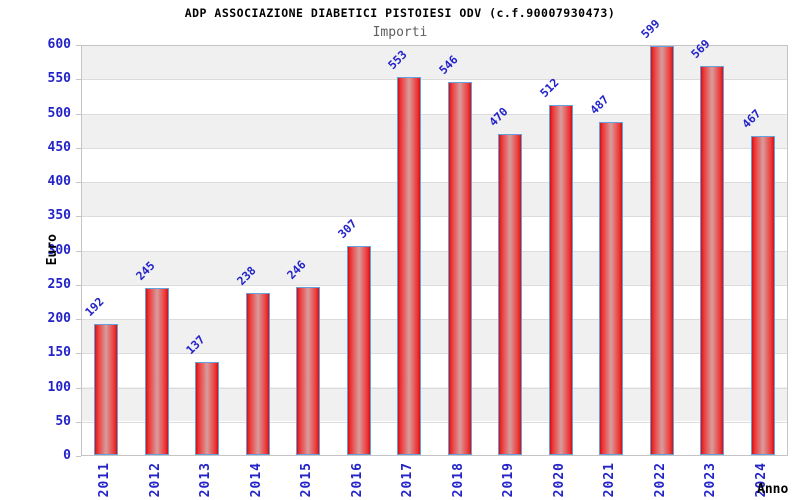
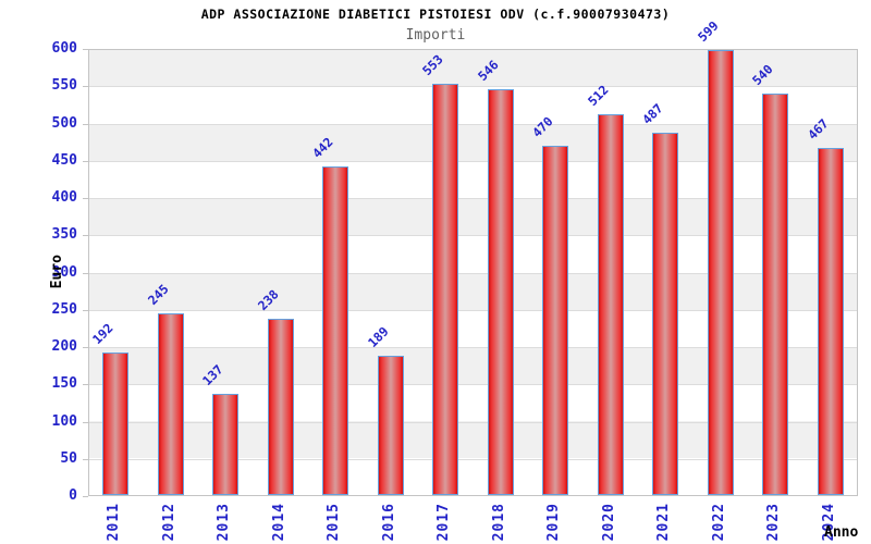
2015: 246 -> 442
2016: 307 -> 189
2023: 569 -> 540
